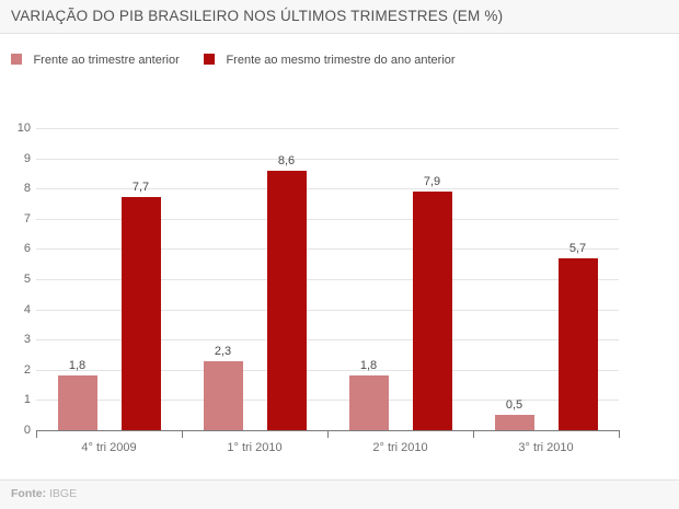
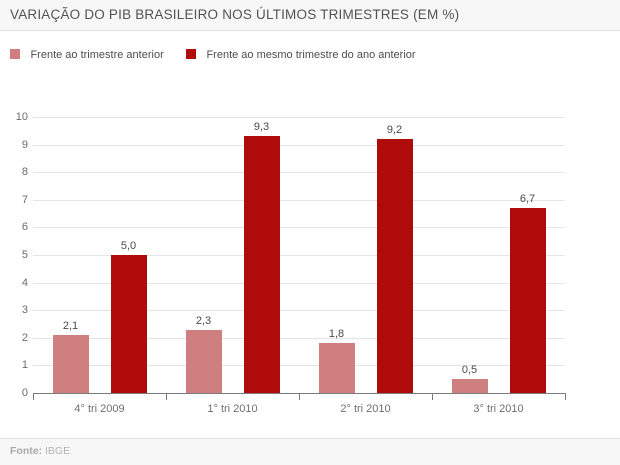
Frente ao trimestre anterior/4° tri 2009: 1,8 -> 2,1
Frente ao mesmo trimestre do ano anterior/4° tri 2009: 7,7 -> 5,0
Frente ao mesmo trimestre do ano anterior/1° tri 2010: 8,6 -> 9,3
Frente ao mesmo trimestre do ano anterior/2° tri 2010: 7,9 -> 9,2
Frente ao mesmo trimestre do ano anterior/3° tri 2010: 5,7 -> 6,7
